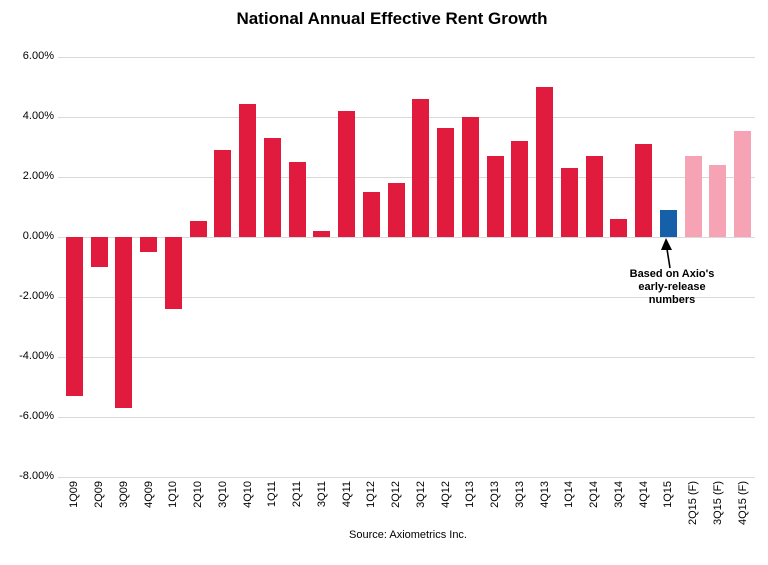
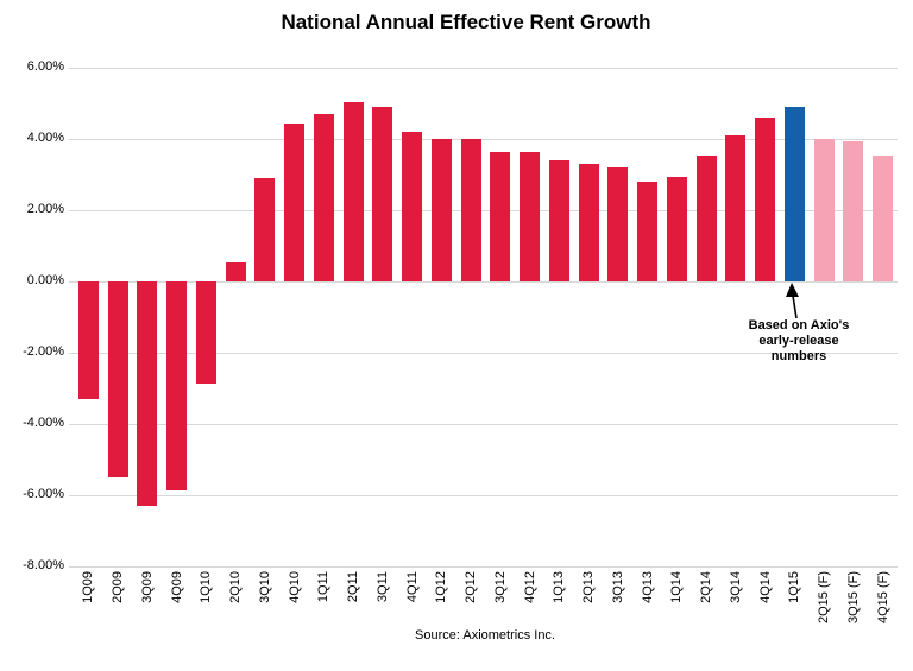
1Q09: -5.3% -> -3.3%
2Q09: -1.0% -> -5.5%
3Q09: -5.7% -> -6.3%
4Q09: -0.5% -> -5.8%
1Q10: -2.4% -> -2.9%
1Q11: 3.3% -> 4.7%
2Q11: 2.5% -> 5.0%
3Q11: 0.2% -> 4.9%
1Q12: 1.5% -> 4.0%
2Q12: 1.8% -> 4.0%
3Q12: 4.6% -> 3.6%
1Q13: 4.0% -> 3.4%
2Q13: 2.7% -> 3.3%
4Q13: 5.0% -> 2.8%
1Q14: 2.3% -> 3.0%
2Q14: 2.7% -> 3.5%
3Q14: 0.6% -> 4.1%
4Q14: 3.1% -> 4.6%
1Q15: 0.9% -> 4.9%
2Q15 (F): 2.7% -> 4.0%
3Q15 (F): 2.4% -> 4.0%
